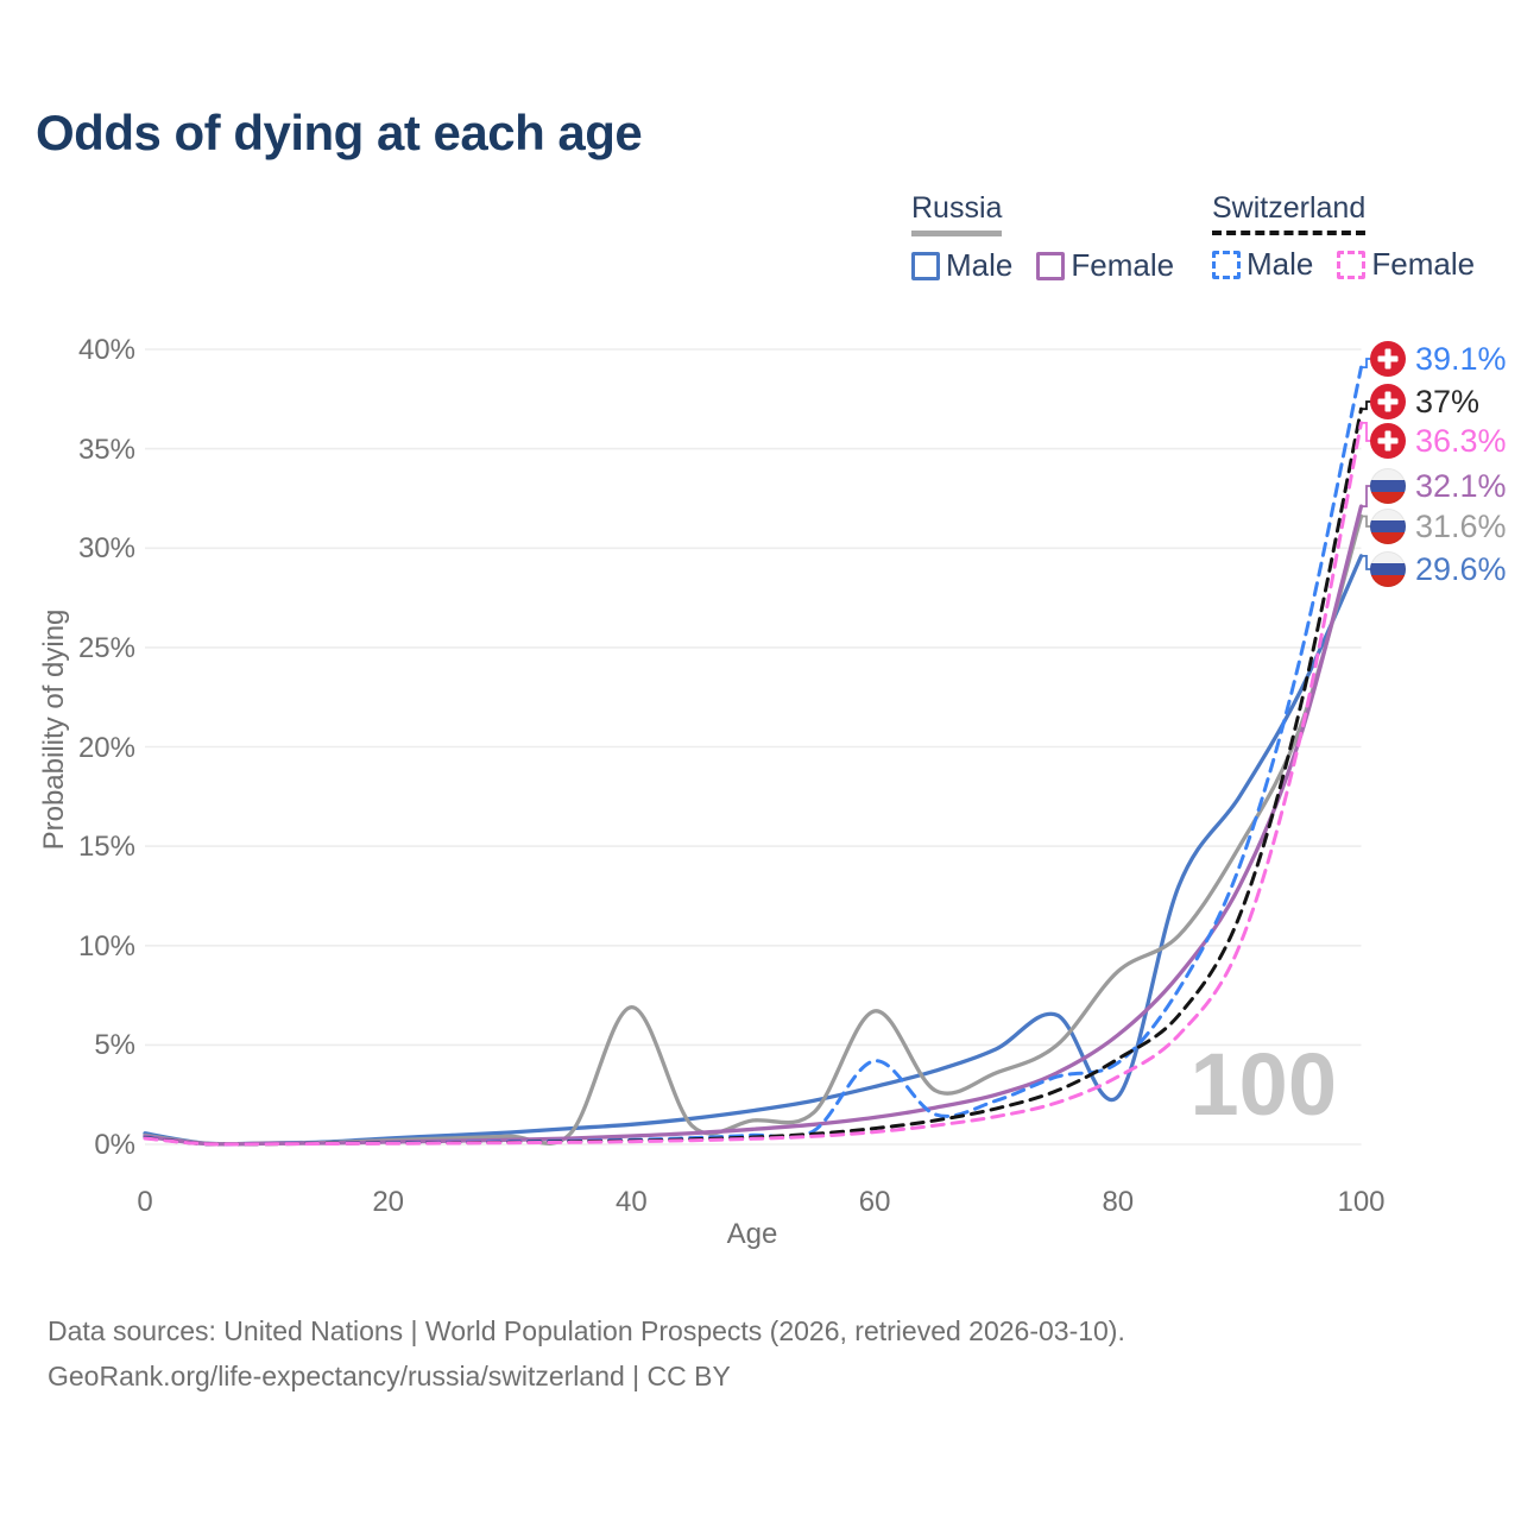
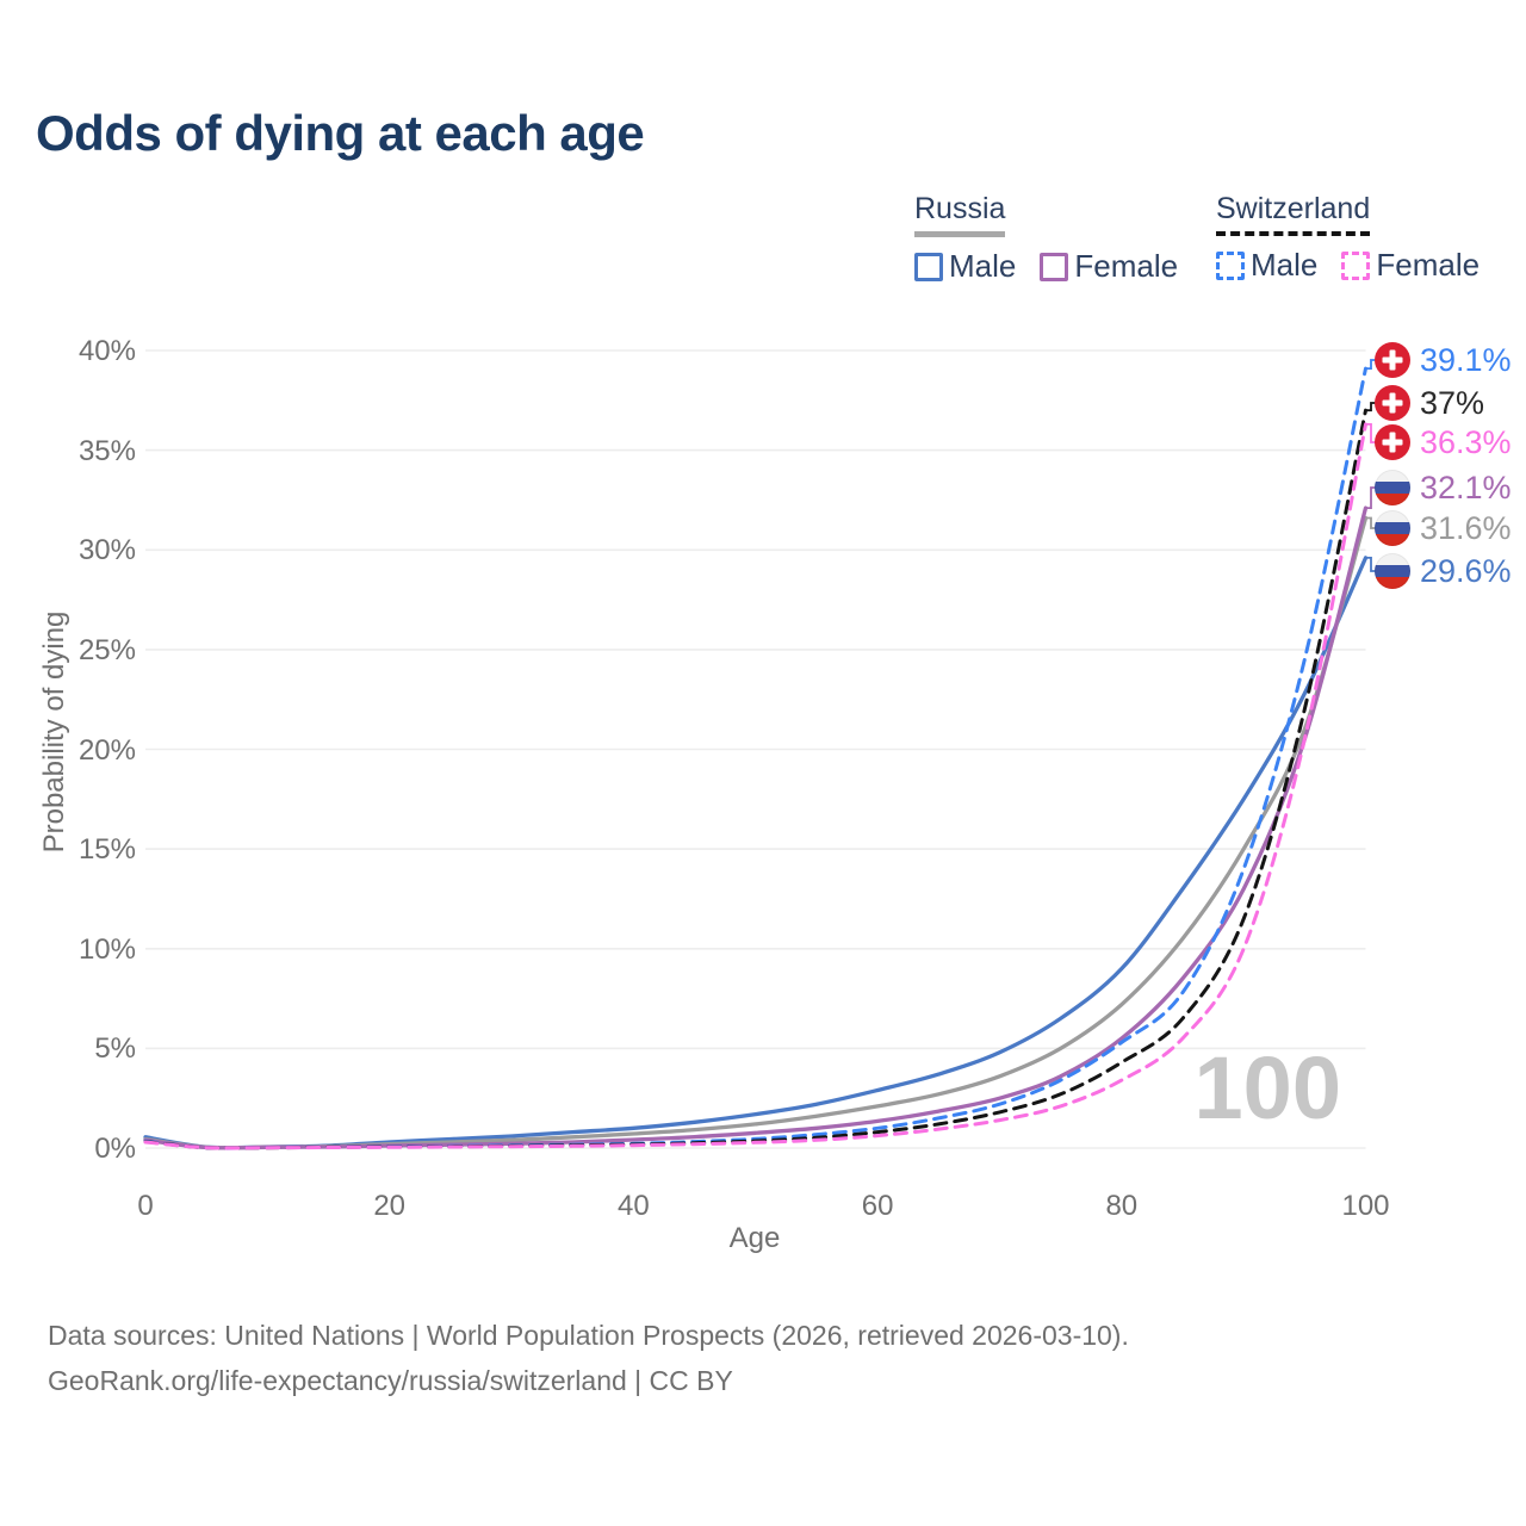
Russia/40: 6.9% -> 0.7%
Russia/60: 6.7% -> 2.1%
Switzerland Male/60: 4.2% -> 1.0%
Russia Male/80: 2.4% -> 9.0%
Russia/80: 8.7% -> 7.2%
Switzerland Male/80: 4.1% -> 5.3%
